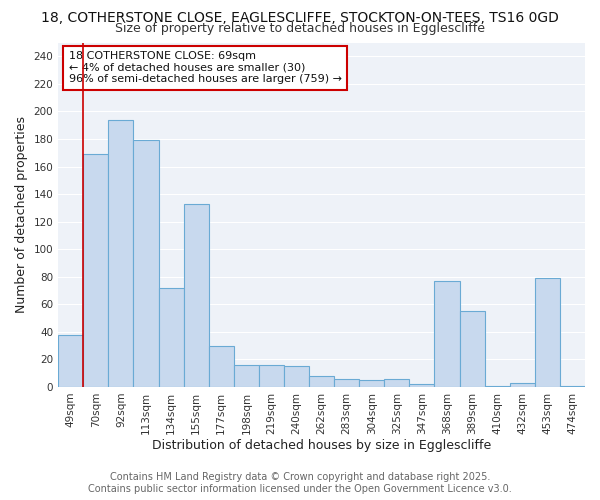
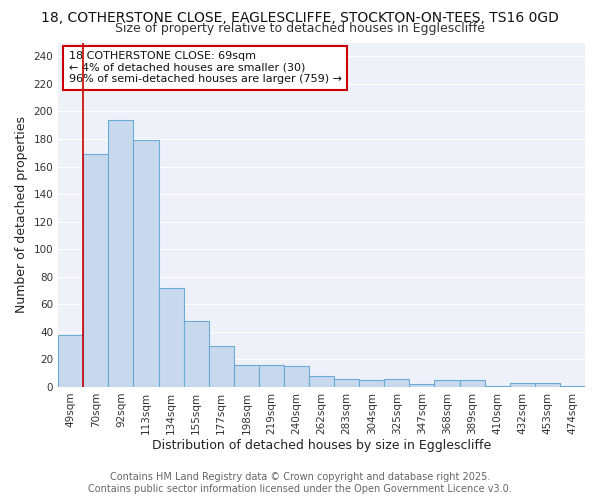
155sqm: 133 -> 48
368sqm: 77 -> 5
389sqm: 55 -> 5
453sqm: 79 -> 3
